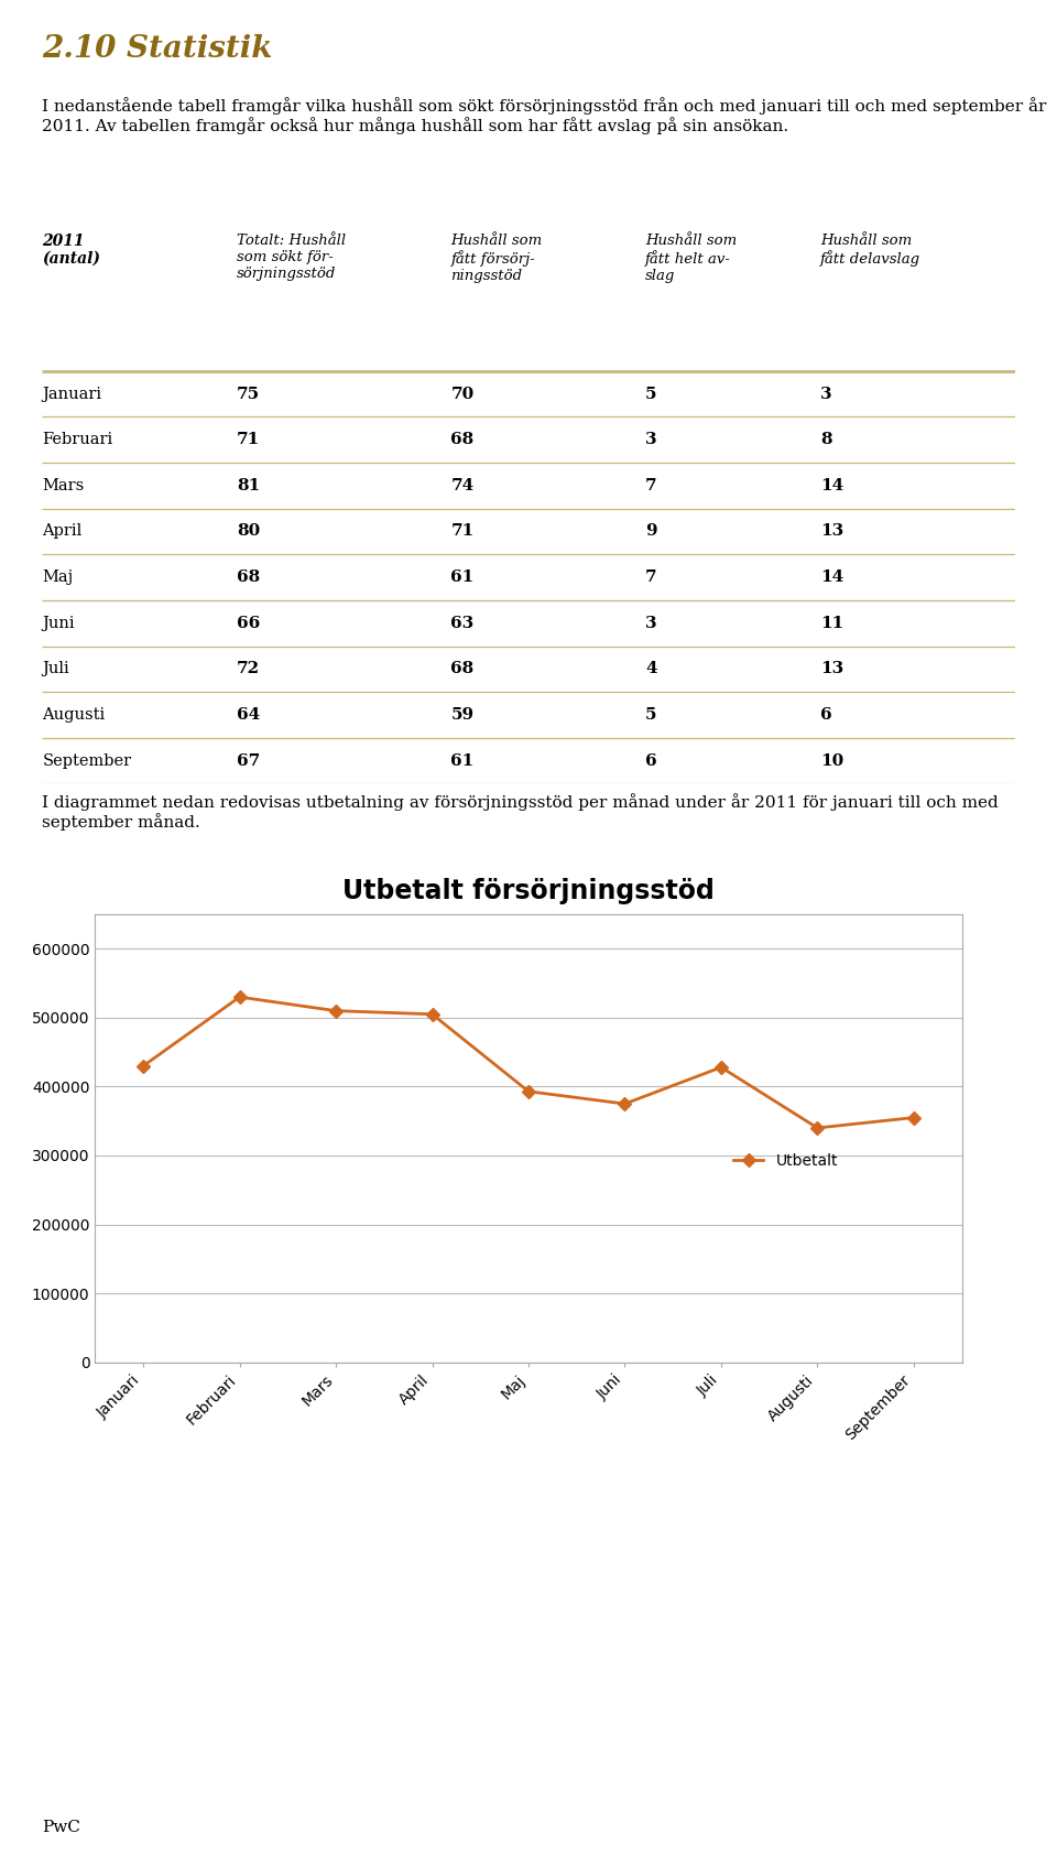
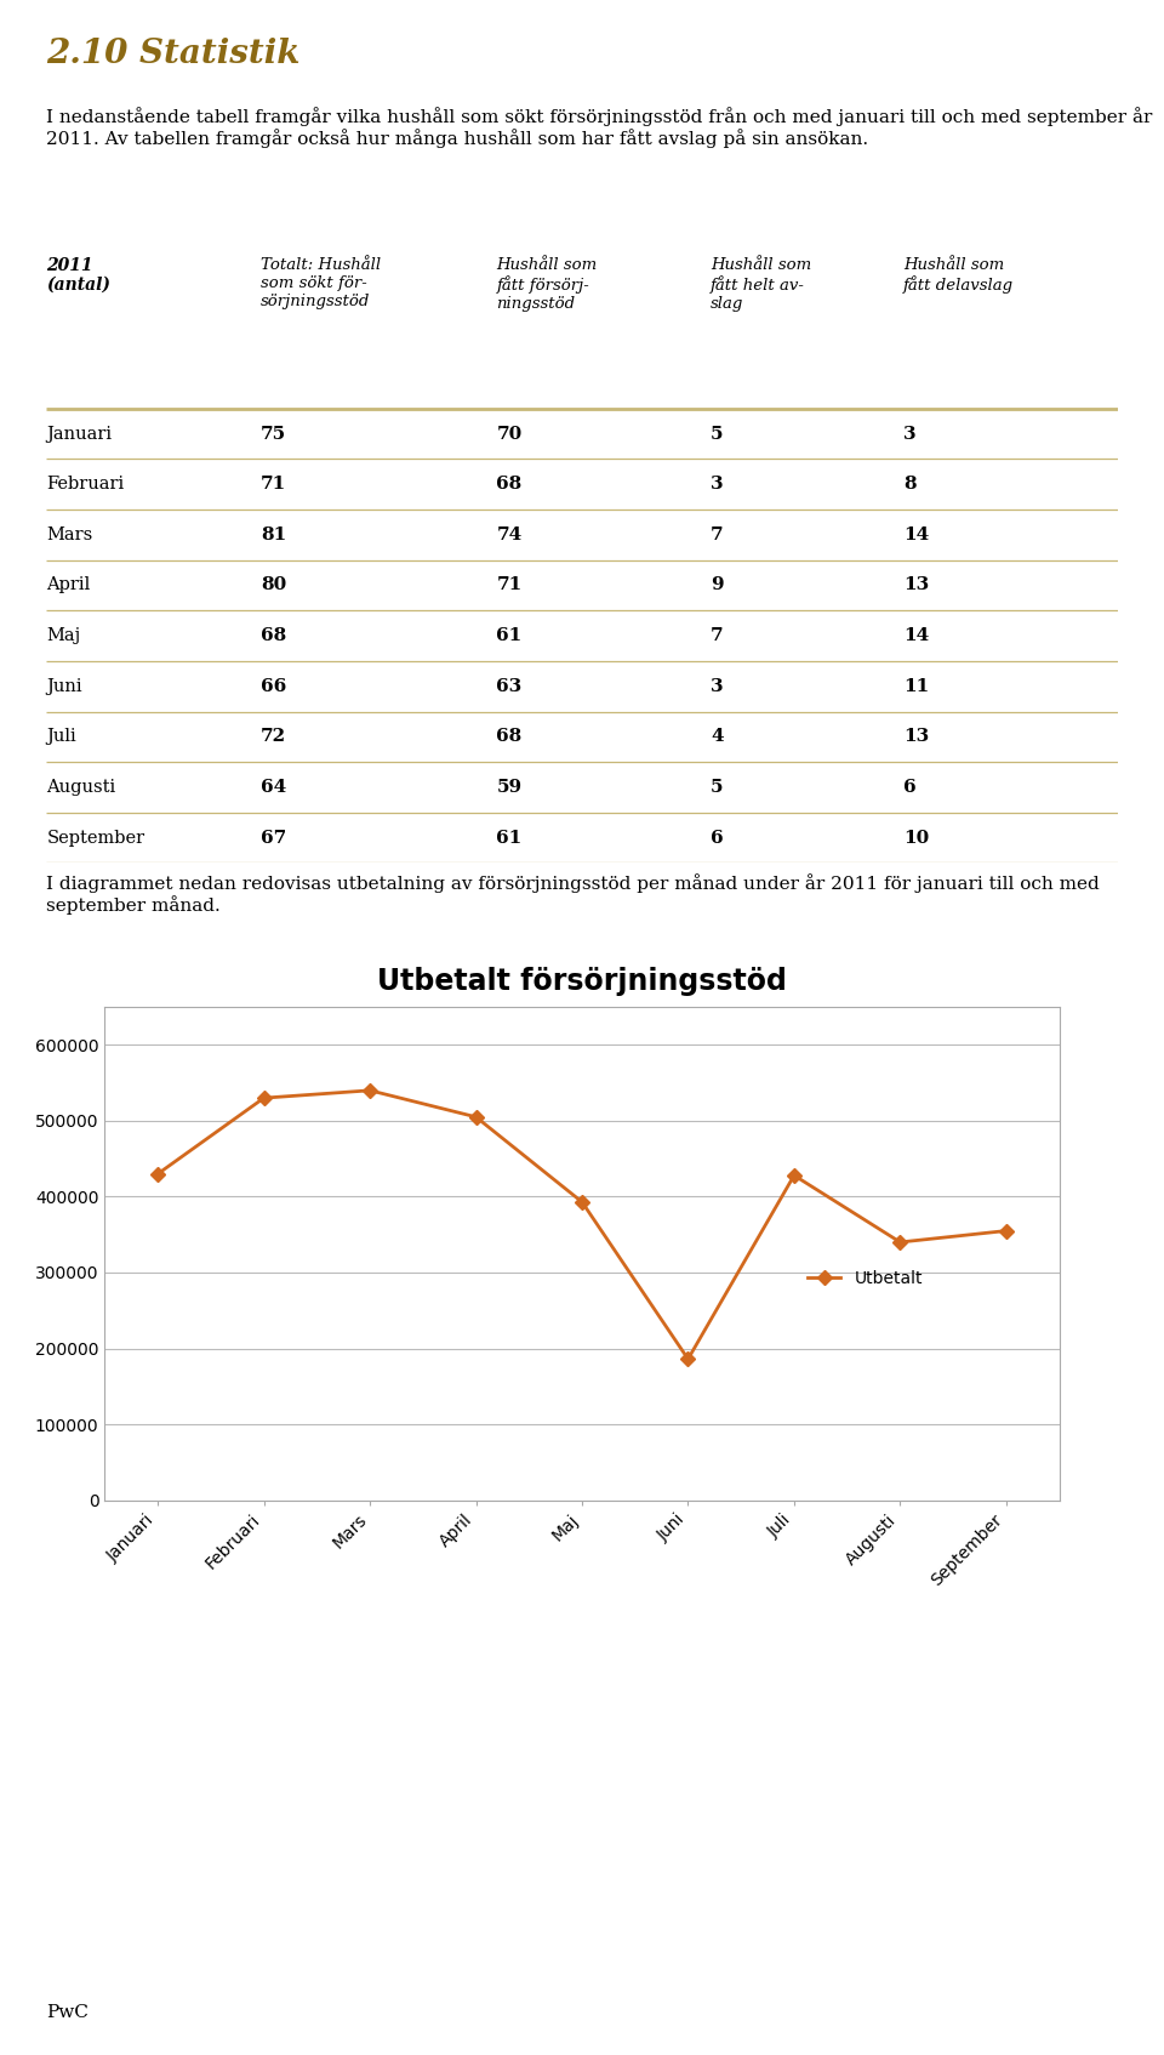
Mars: 510000 -> 540000
Juni: 375000 -> 186000
